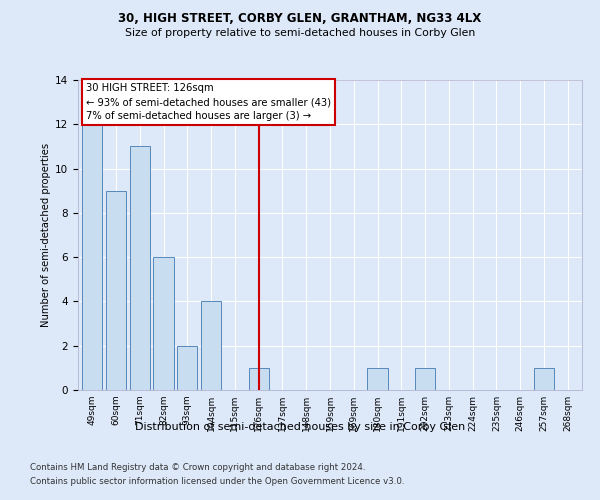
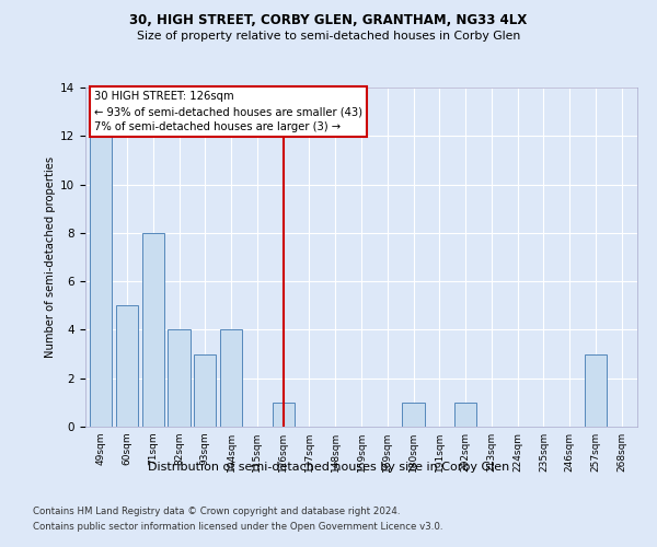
60sqm: 9 -> 5
71sqm: 11 -> 8
82sqm: 6 -> 4
93sqm: 2 -> 3
257sqm: 1 -> 3
